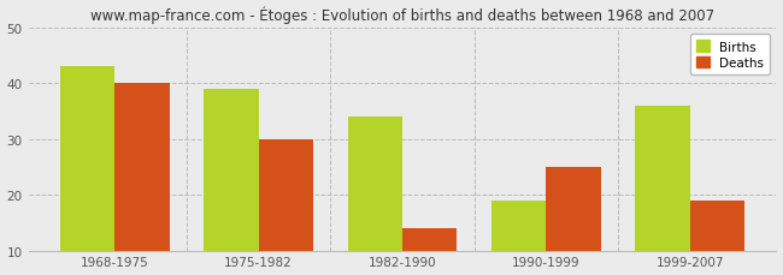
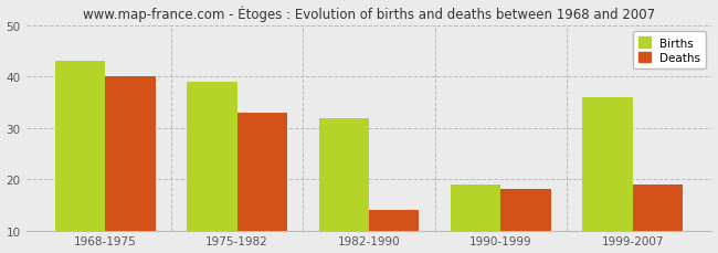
Deaths/1975-1982: 30 -> 33
Births/1982-1990: 34 -> 32
Deaths/1990-1999: 25 -> 18
